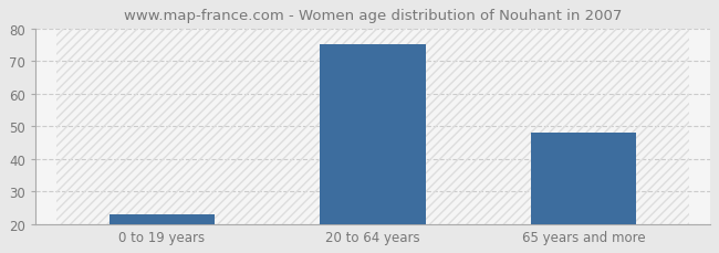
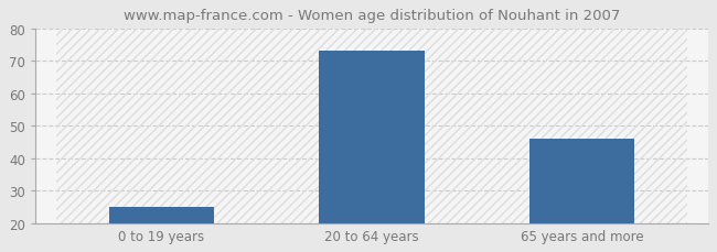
0 to 19 years: 23 -> 25
20 to 64 years: 75 -> 73
65 years and more: 48 -> 46
